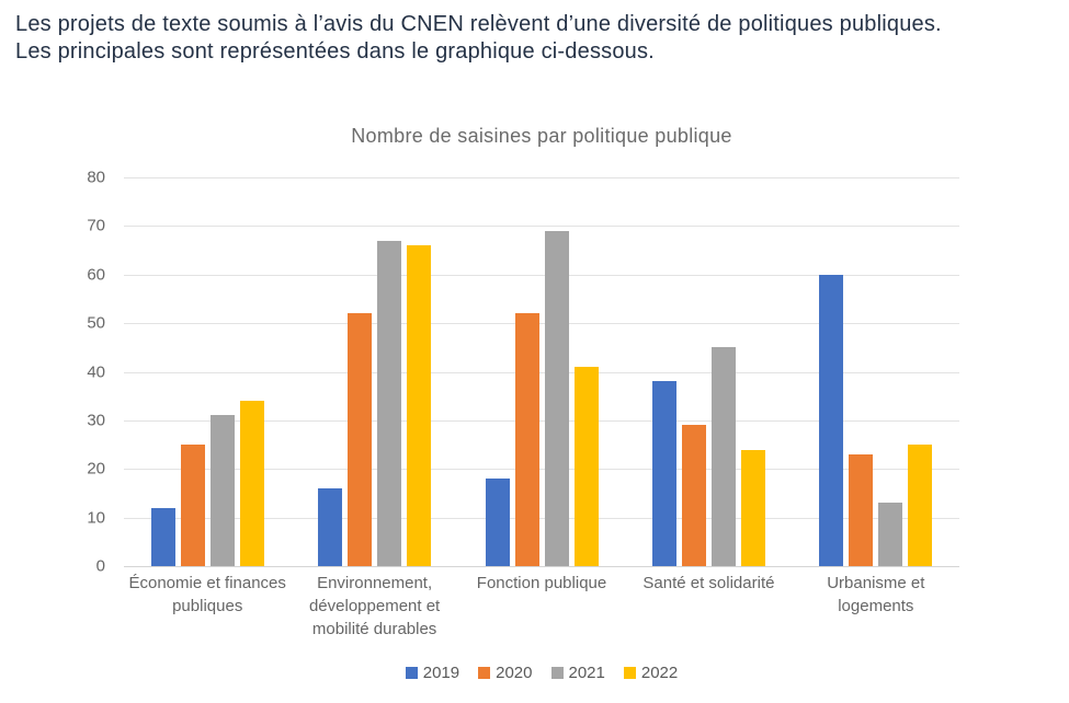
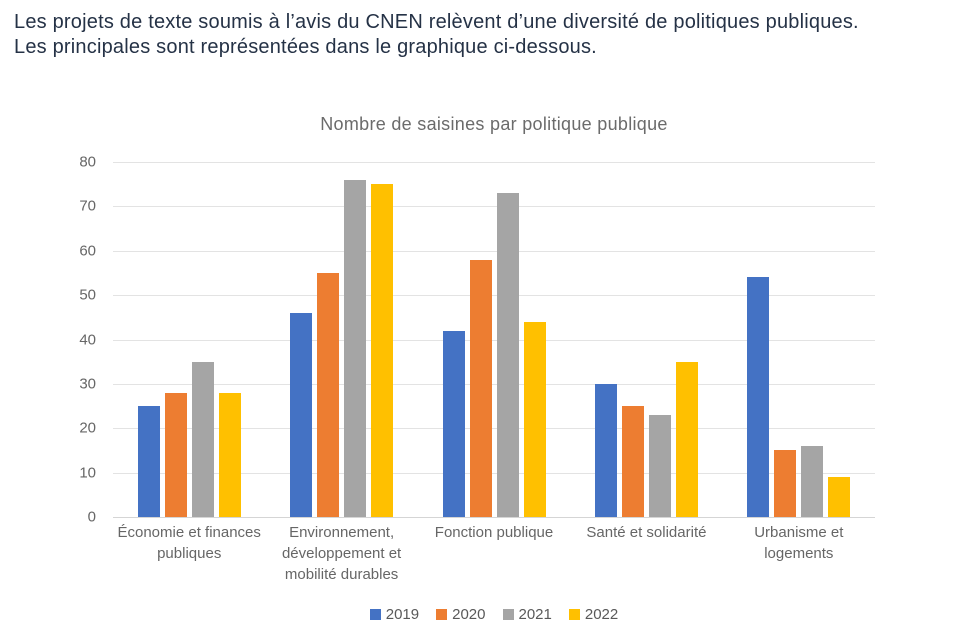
2019/Économie et finances publiques: 12 -> 25
2020/Économie et finances publiques: 25 -> 28
2021/Économie et finances publiques: 31 -> 35
2022/Économie et finances publiques: 34 -> 28
2019/Environnement, développement et mobilité durables: 16 -> 46
2020/Environnement, développement et mobilité durables: 52 -> 55
2021/Environnement, développement et mobilité durables: 67 -> 76
2022/Environnement, développement et mobilité durables: 66 -> 75
2019/Fonction publique: 18 -> 42
2020/Fonction publique: 52 -> 58
2021/Fonction publique: 69 -> 73
2022/Fonction publique: 41 -> 44
2019/Santé et solidarité: 38 -> 30
2020/Santé et solidarité: 29 -> 25
2021/Santé et solidarité: 45 -> 23
2022/Santé et solidarité: 24 -> 35
2019/Urbanisme et logements: 60 -> 54
2020/Urbanisme et logements: 23 -> 15
2021/Urbanisme et logements: 13 -> 16
2022/Urbanisme et logements: 25 -> 9
